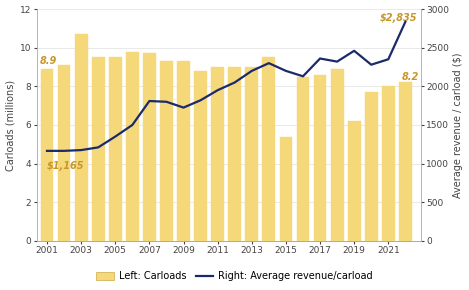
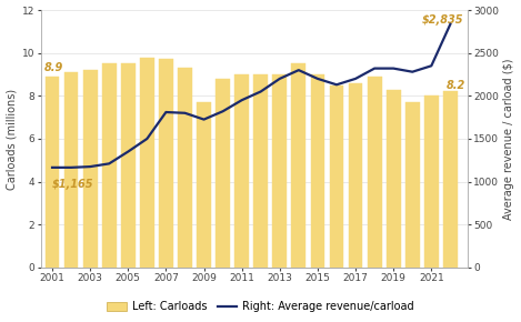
Left: Carloads/2003: 10.7 -> 9.2
Left: Carloads/2009: 9.3 -> 7.7
Left: Carloads/2015: 5.4 -> 9.0
Right: Average revenue/carload/2017: 2360 -> 2200
Left: Carloads/2019: 6.2 -> 8.3
Right: Average revenue/carload/2019: 2460 -> 2320
